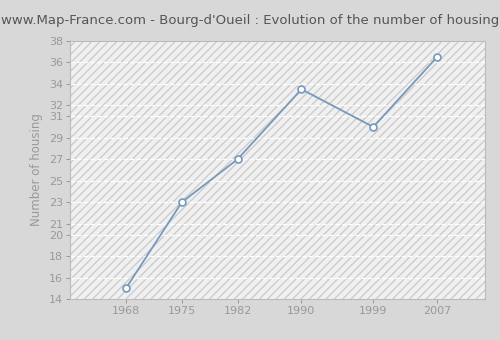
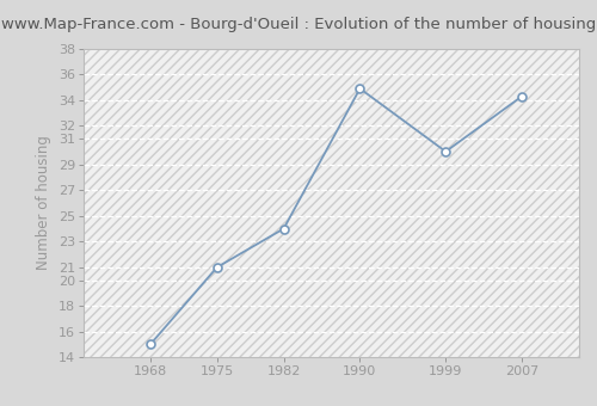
1975: 23.0 -> 21.0
1982: 27.0 -> 24.0
1990: 33.5 -> 34.9
2007: 36.5 -> 34.3
